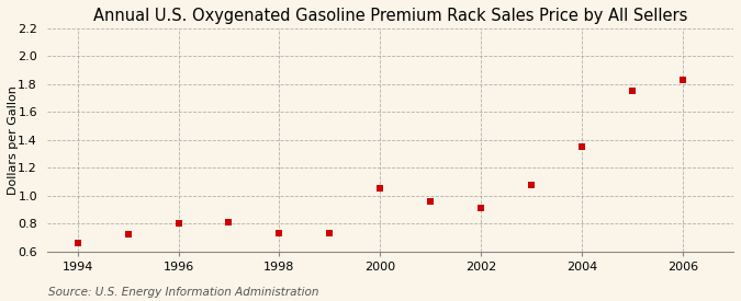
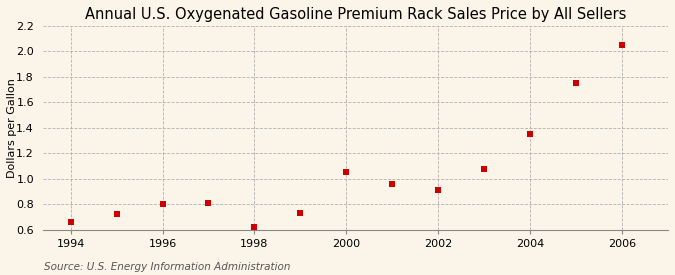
1998: 0.73 -> 0.62
2006: 1.83 -> 2.05
